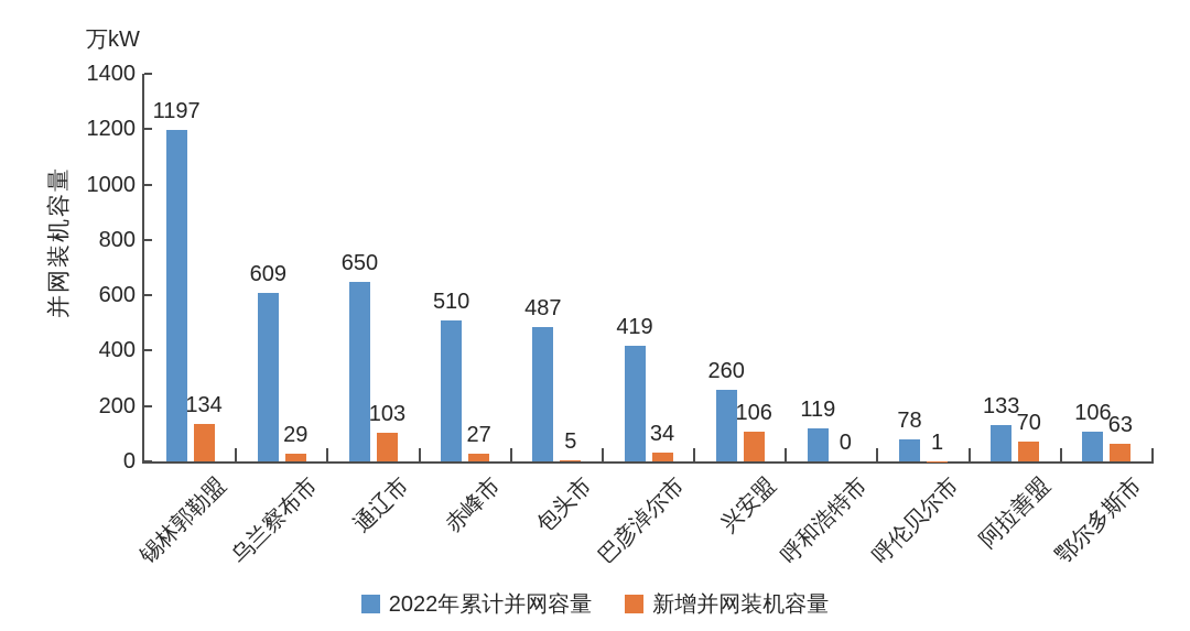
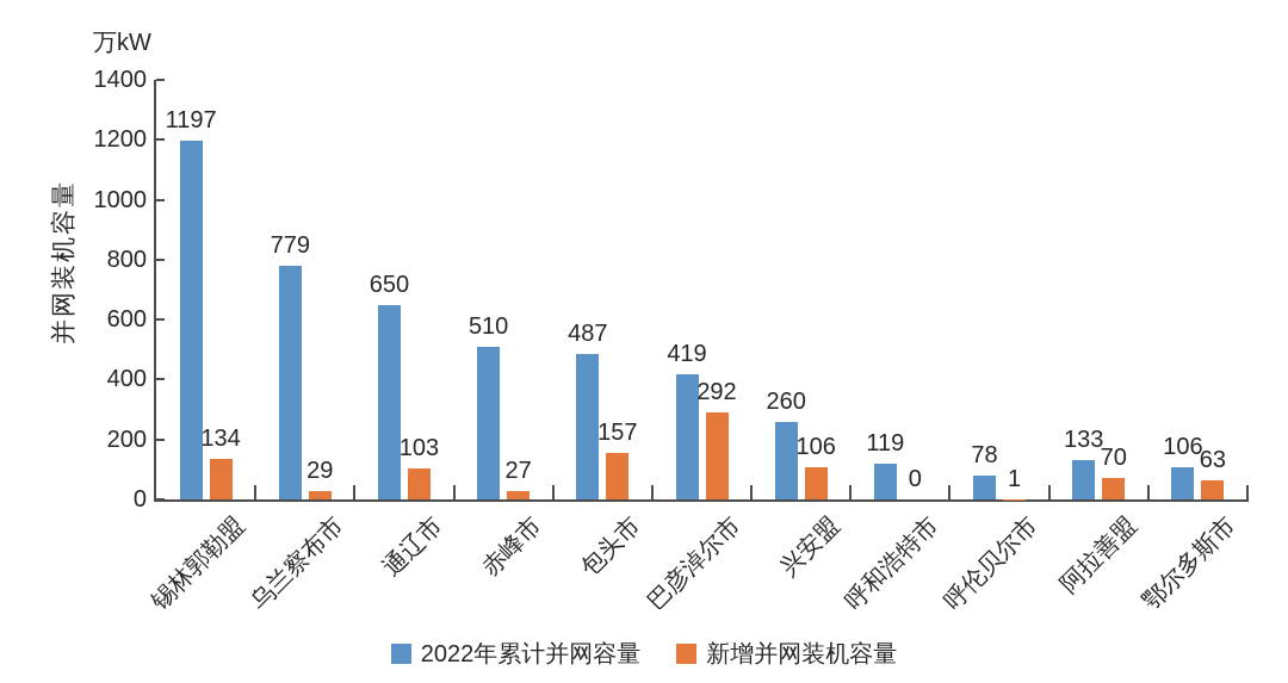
2022年累计并网容量/乌兰察布市: 609 -> 779
新增并网装机容量/包头市: 5 -> 157
新增并网装机容量/巴彦淖尔市: 34 -> 292
